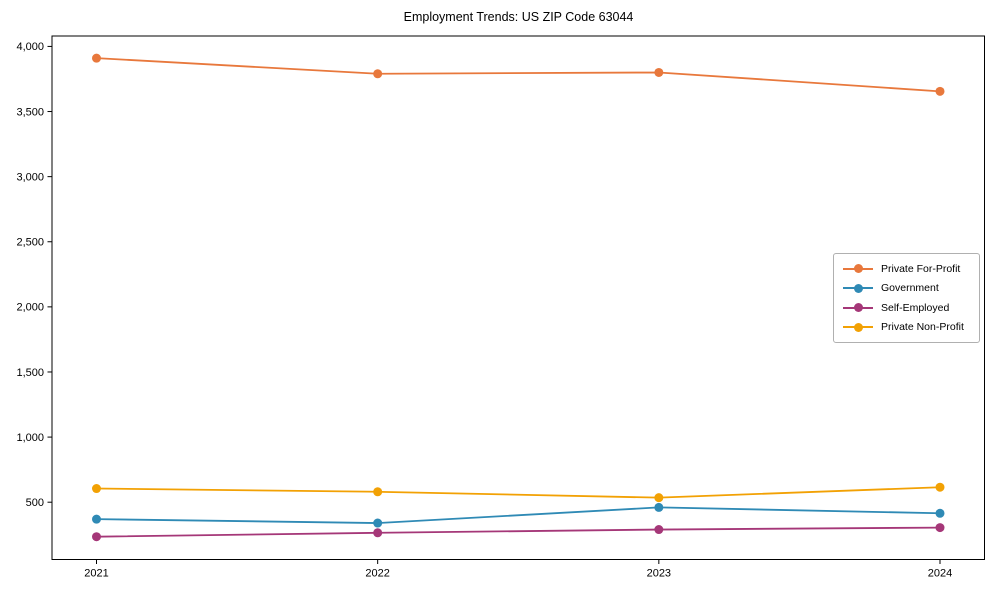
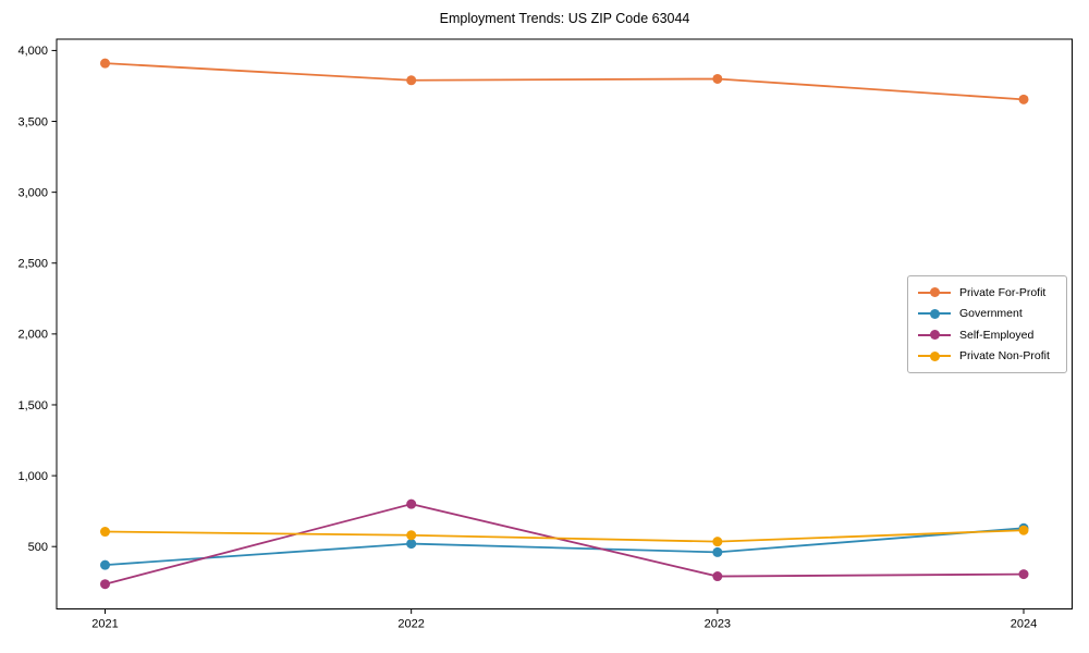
Government/2022: 340 -> 520
Self-Employed/2022: 260 -> 800
Government/2024: 420 -> 630
